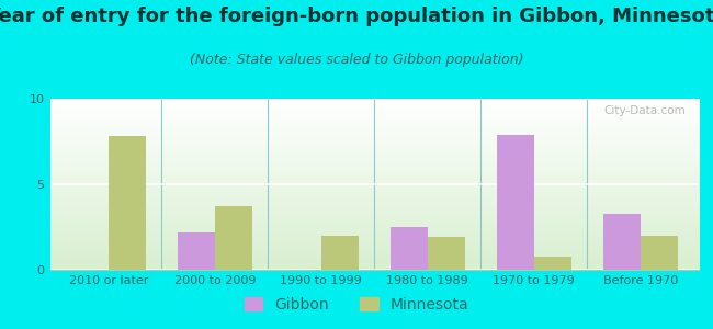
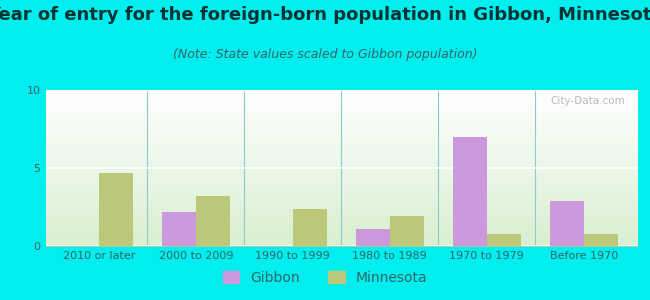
Minnesota/2010 or later: 7.8 -> 4.7
Minnesota/2000 to 2009: 3.7 -> 3.2
Minnesota/1990 to 1999: 2.0 -> 2.4
Gibbon/1980 to 1989: 2.5 -> 1.1
Gibbon/1970 to 1979: 7.9 -> 7.0
Gibbon/Before 1970: 3.3 -> 2.9
Minnesota/Before 1970: 2.0 -> 0.8
